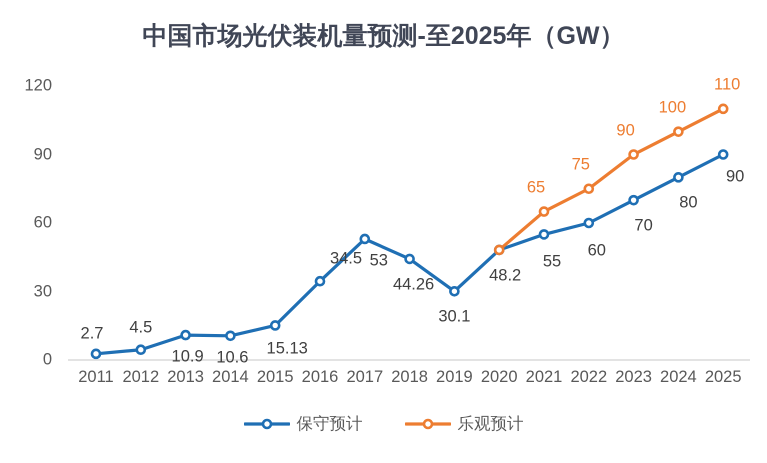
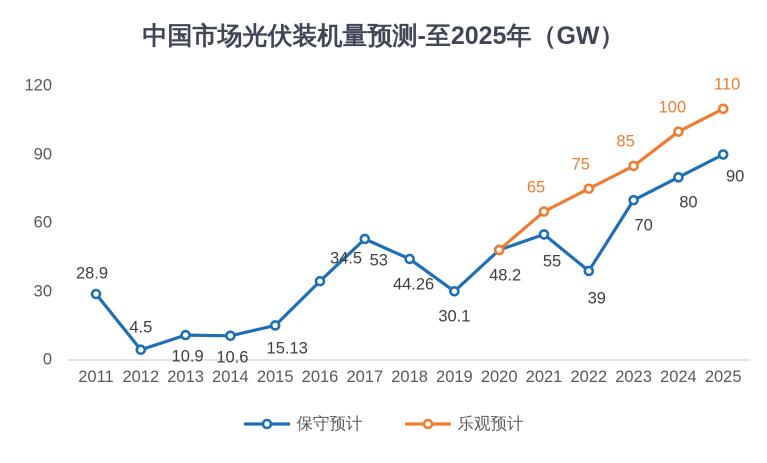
保守预计/2011: 2.7 -> 28.9
保守预计/2022: 60 -> 39
乐观预计/2023: 90 -> 85
